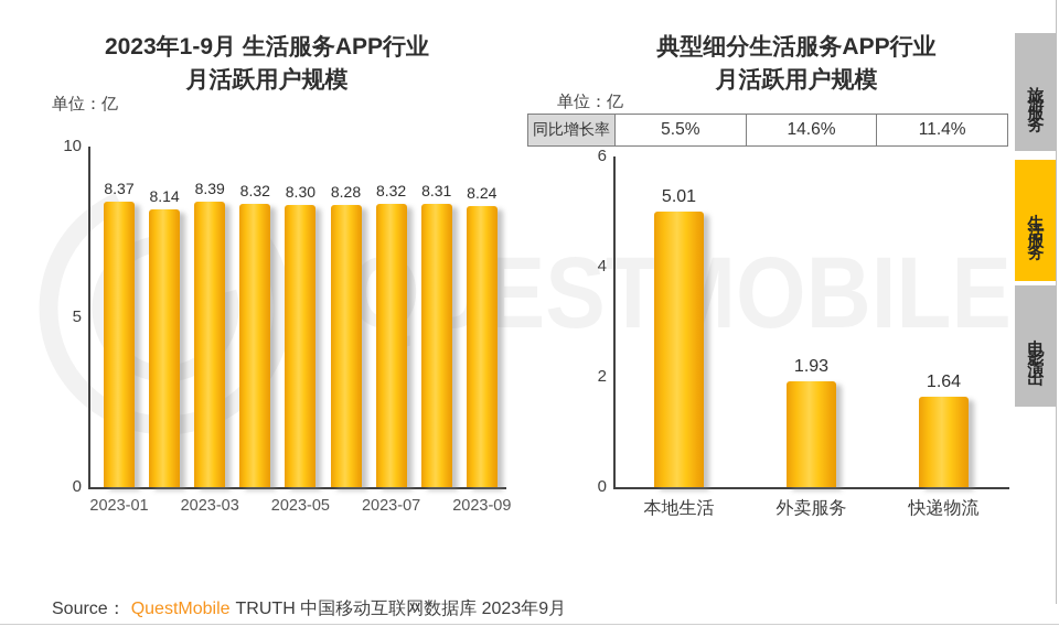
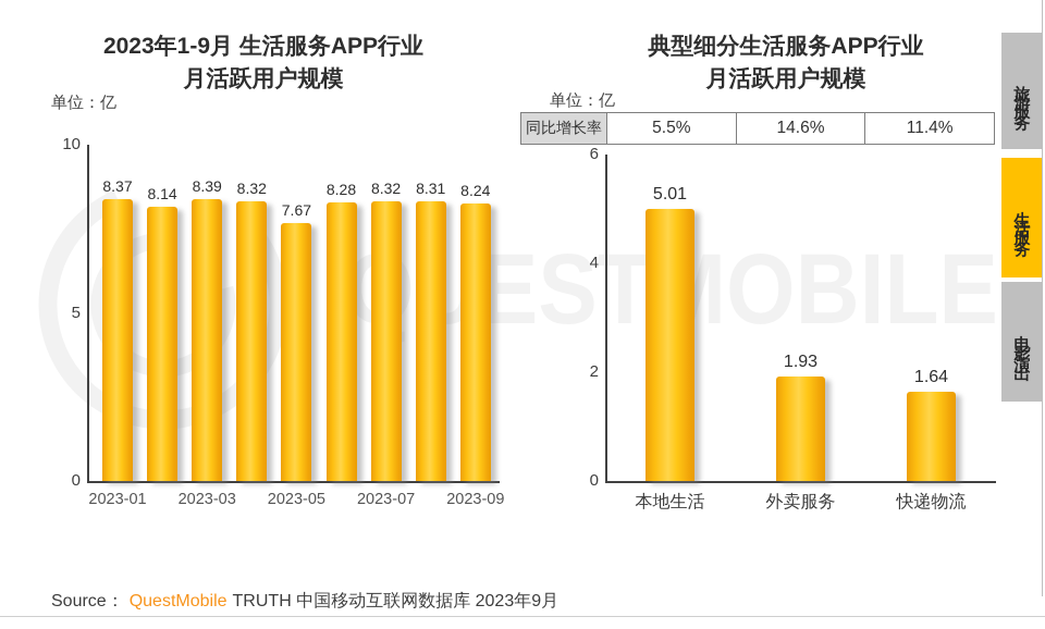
2023年1-9月 生活服务APP行业 月活跃用户规模/2023-05: 8.30 -> 7.67
